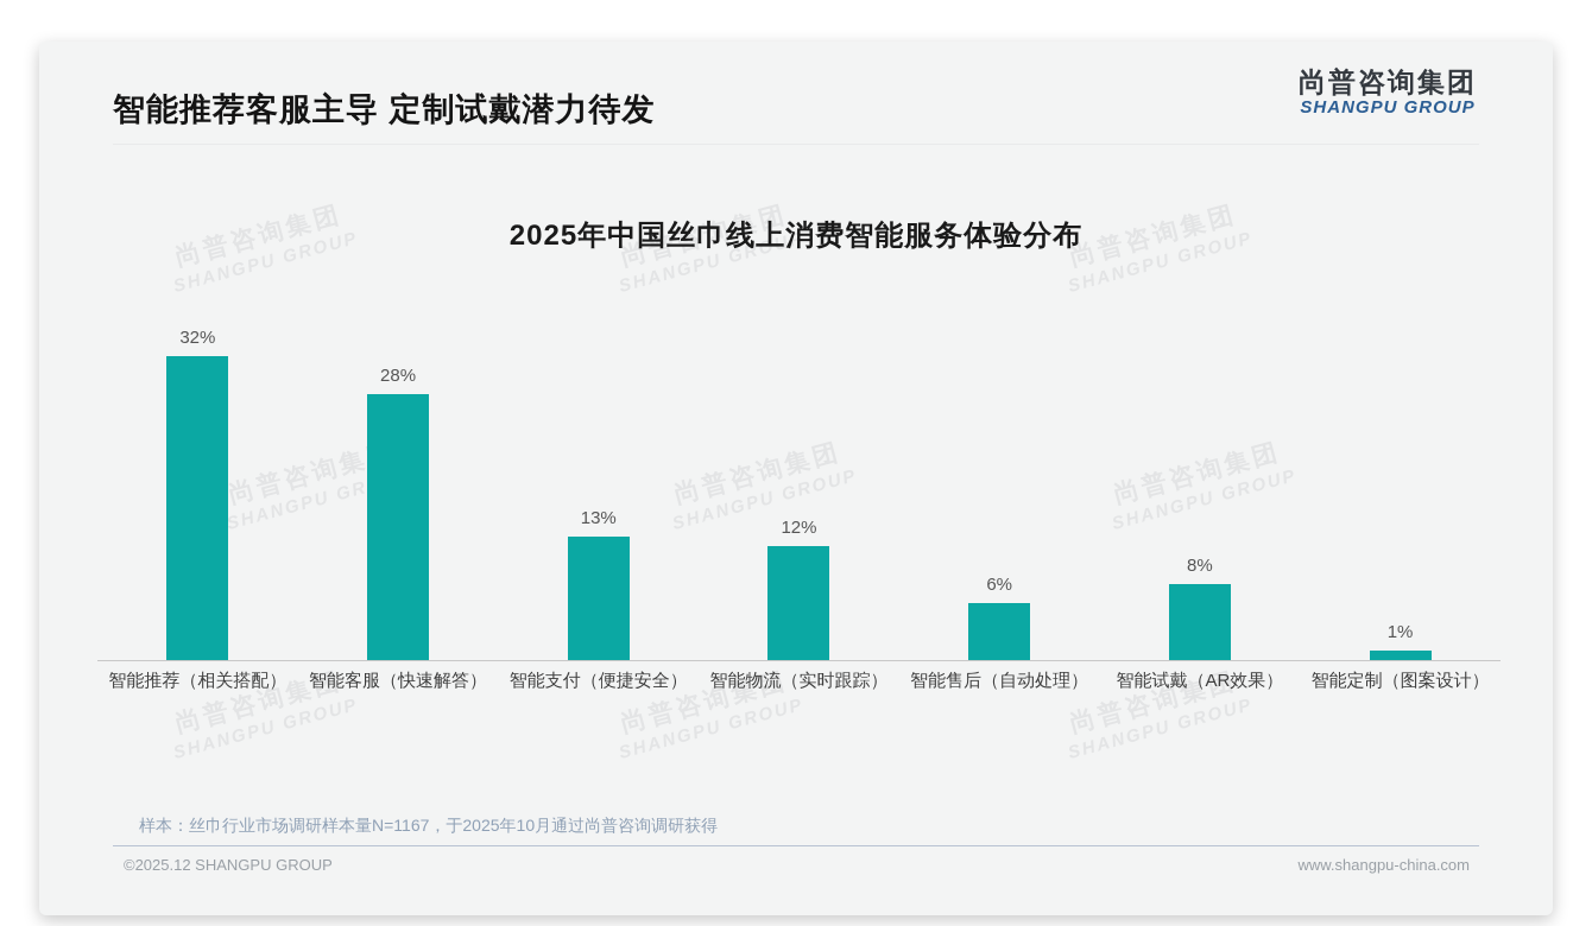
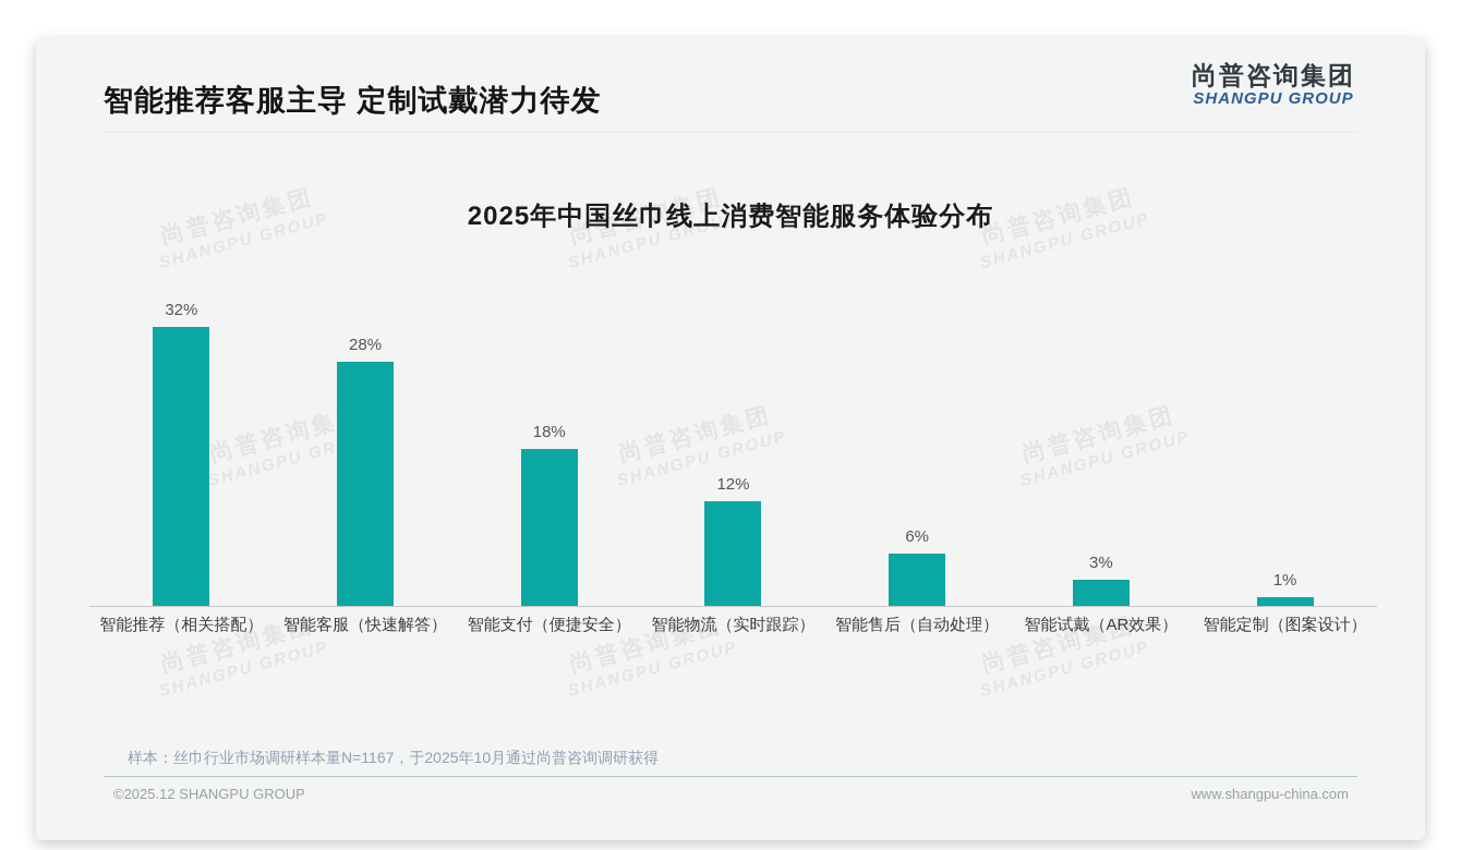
智能支付（便捷安全）: 13% -> 18%
智能试戴（AR效果）: 8% -> 3%
